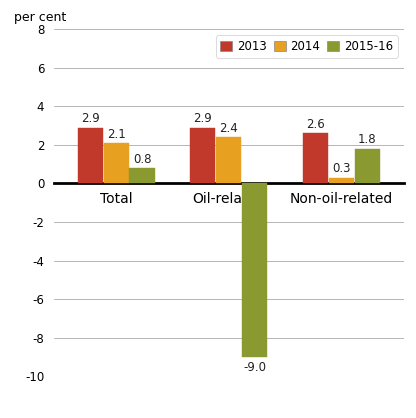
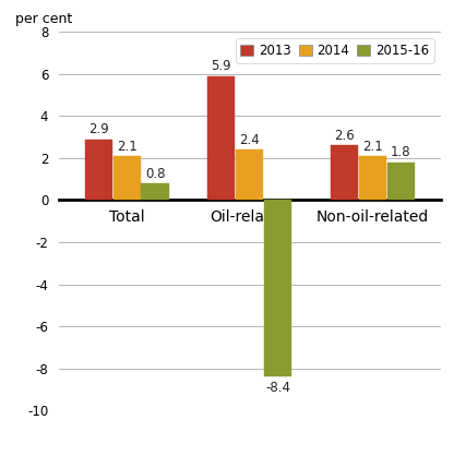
2013/Oil-related: 2.9 -> 5.9
2015-16/Oil-related: -9.0 -> -8.4
2014/Non-oil-related: 0.3 -> 2.1
